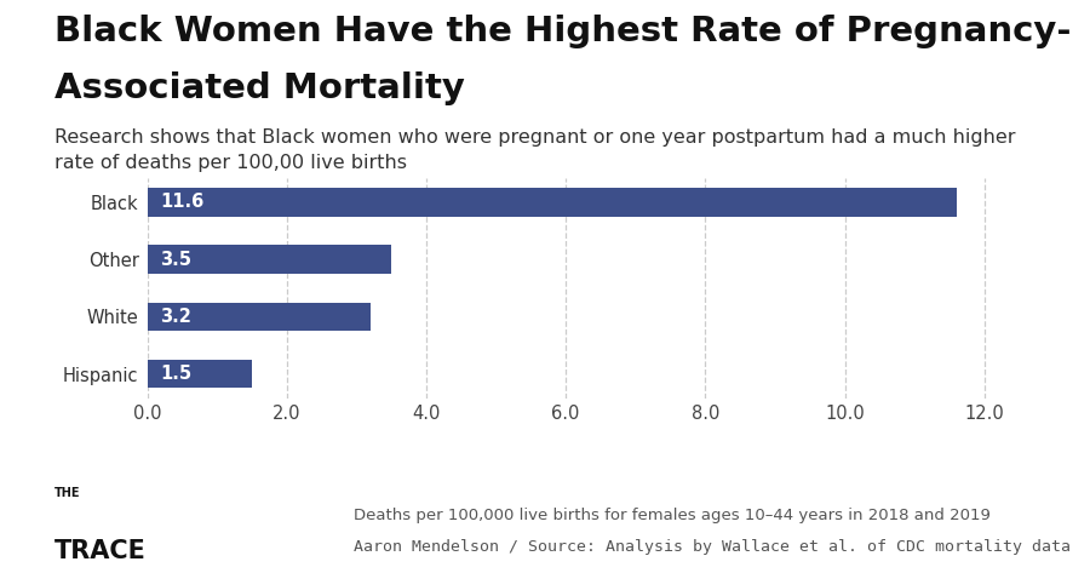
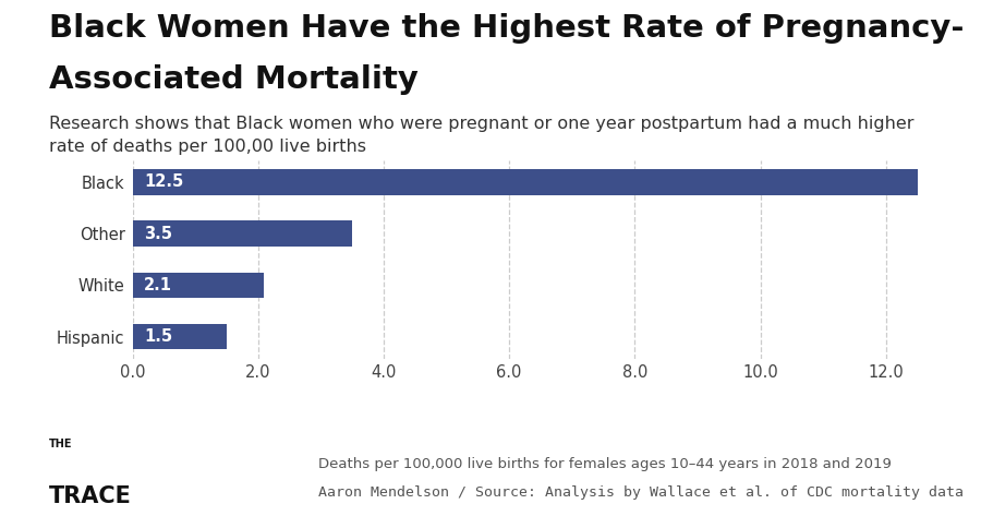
Black: 11.6 -> 12.5
White: 3.2 -> 2.1
